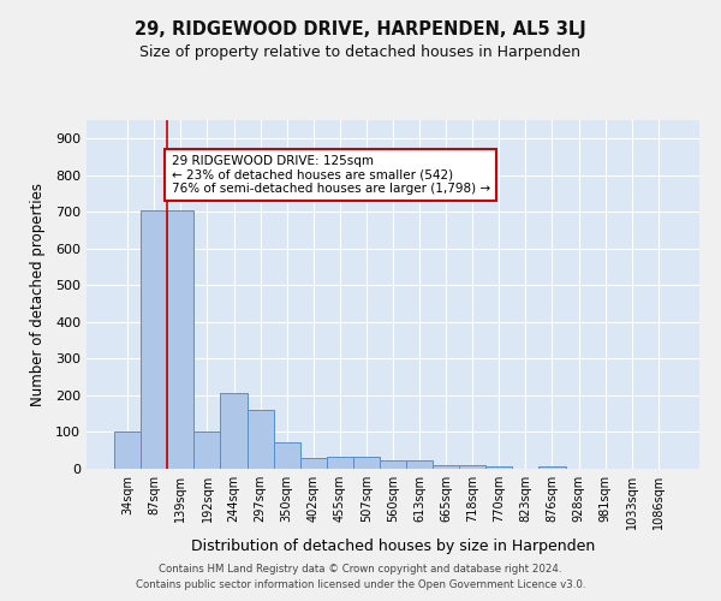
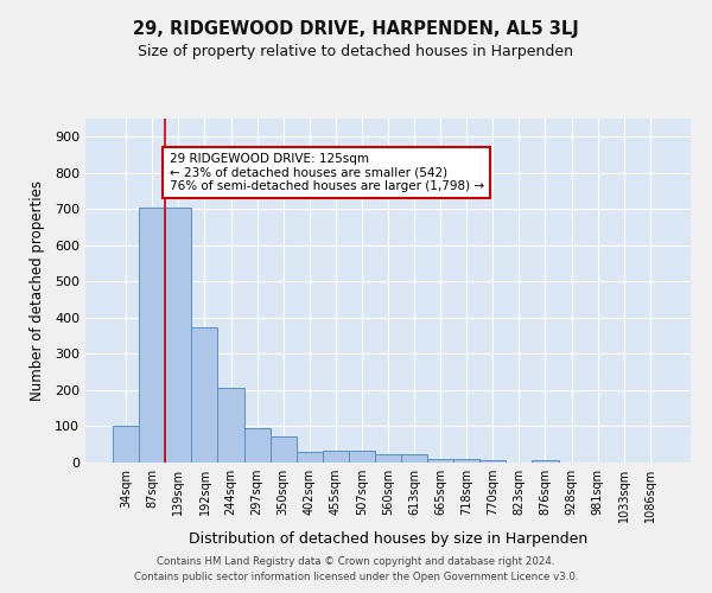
192sqm: 100 -> 375
297sqm: 160 -> 95
